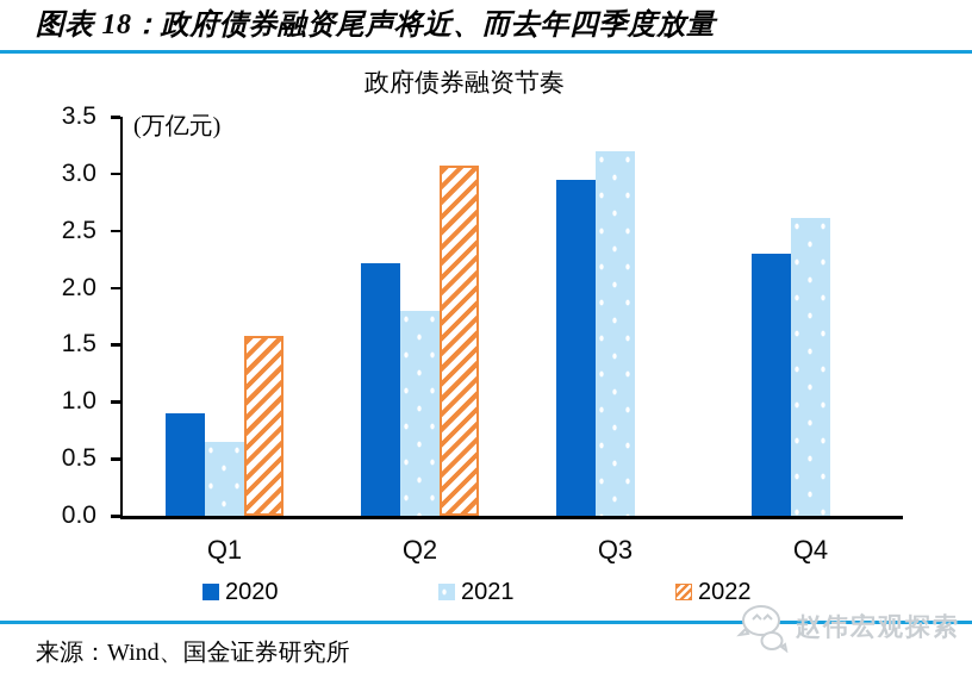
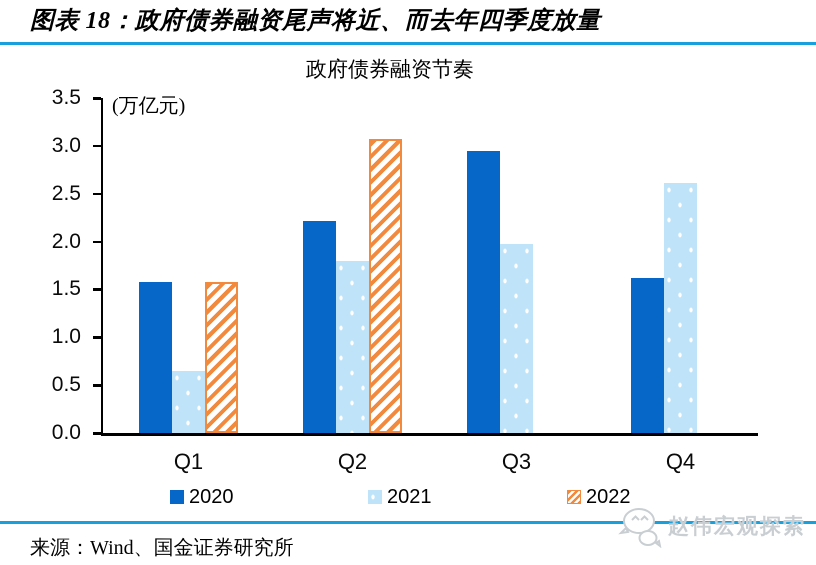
2020/Q1: 0.9 -> 1.6
2021/Q3: 3.2 -> 2.0
2020/Q4: 2.3 -> 1.6
